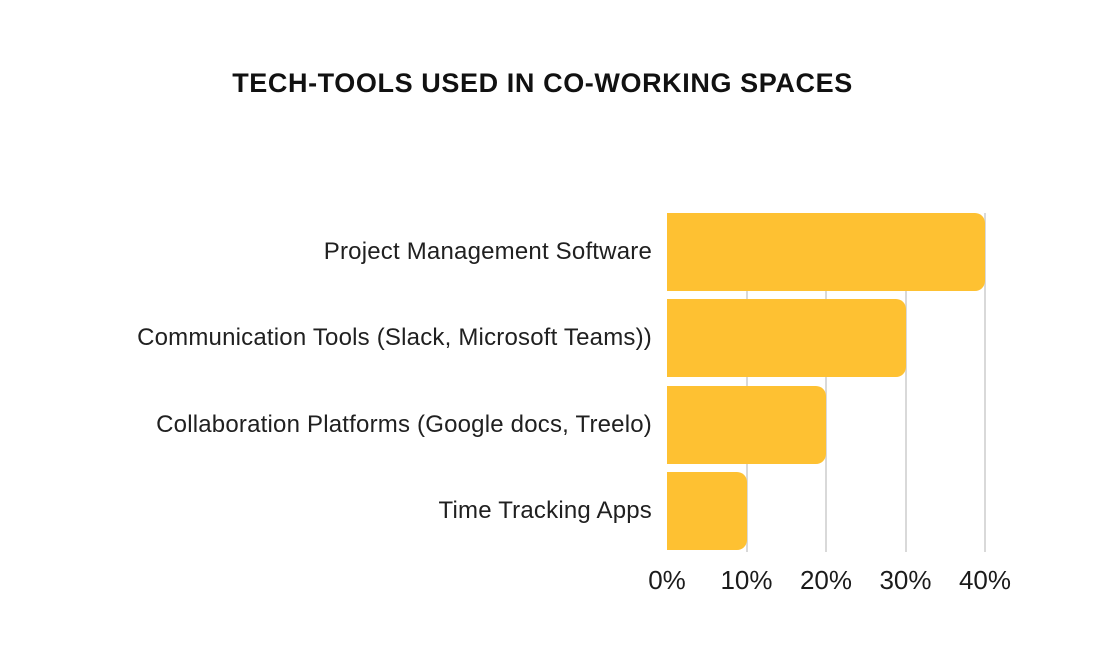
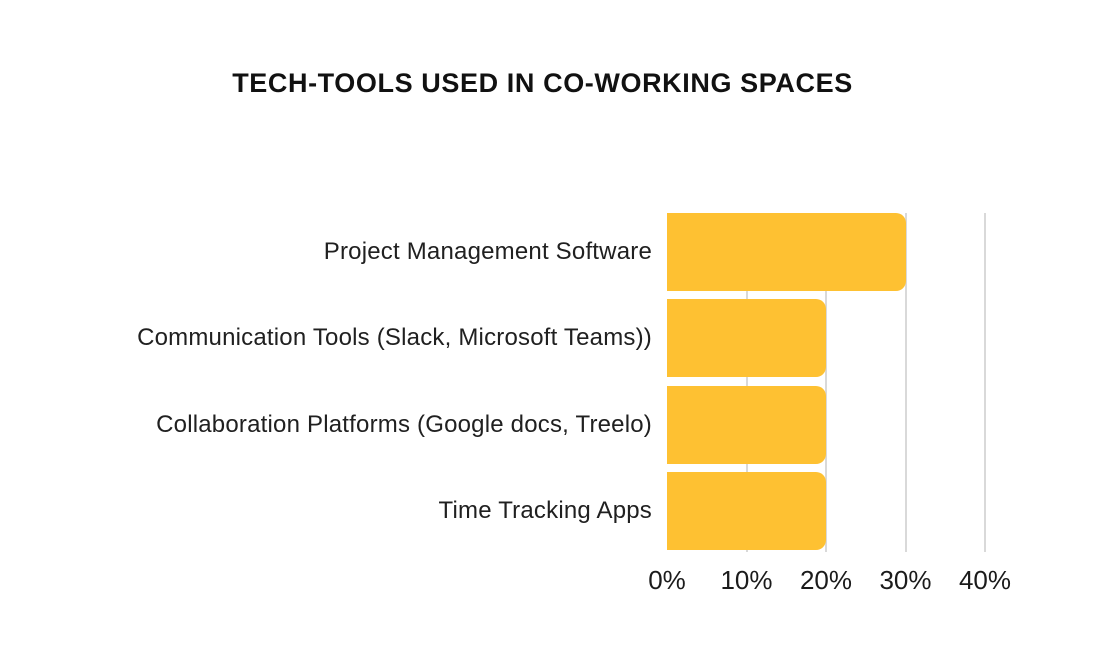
Project Management Software: 40% -> 30%
Communication Tools (Slack, Microsoft Teams)): 30% -> 20%
Time Tracking Apps: 10% -> 20%
